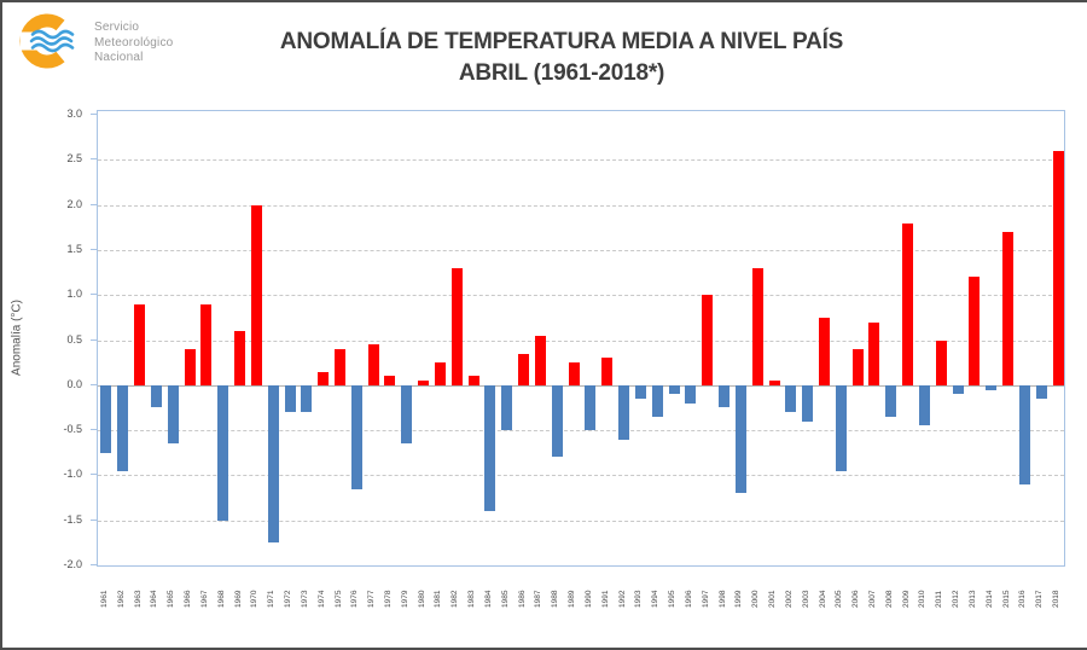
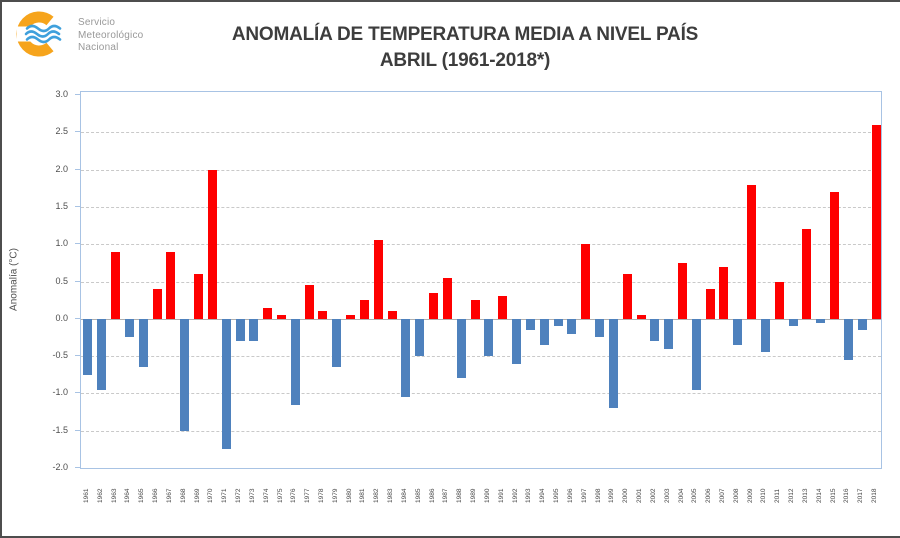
1975: 0.4 -> 0.1
1982: 1.3 -> 1.1
1984: -1.4 -> -1.1
2000: 1.3 -> 0.6
2016: -1.1 -> -0.6
